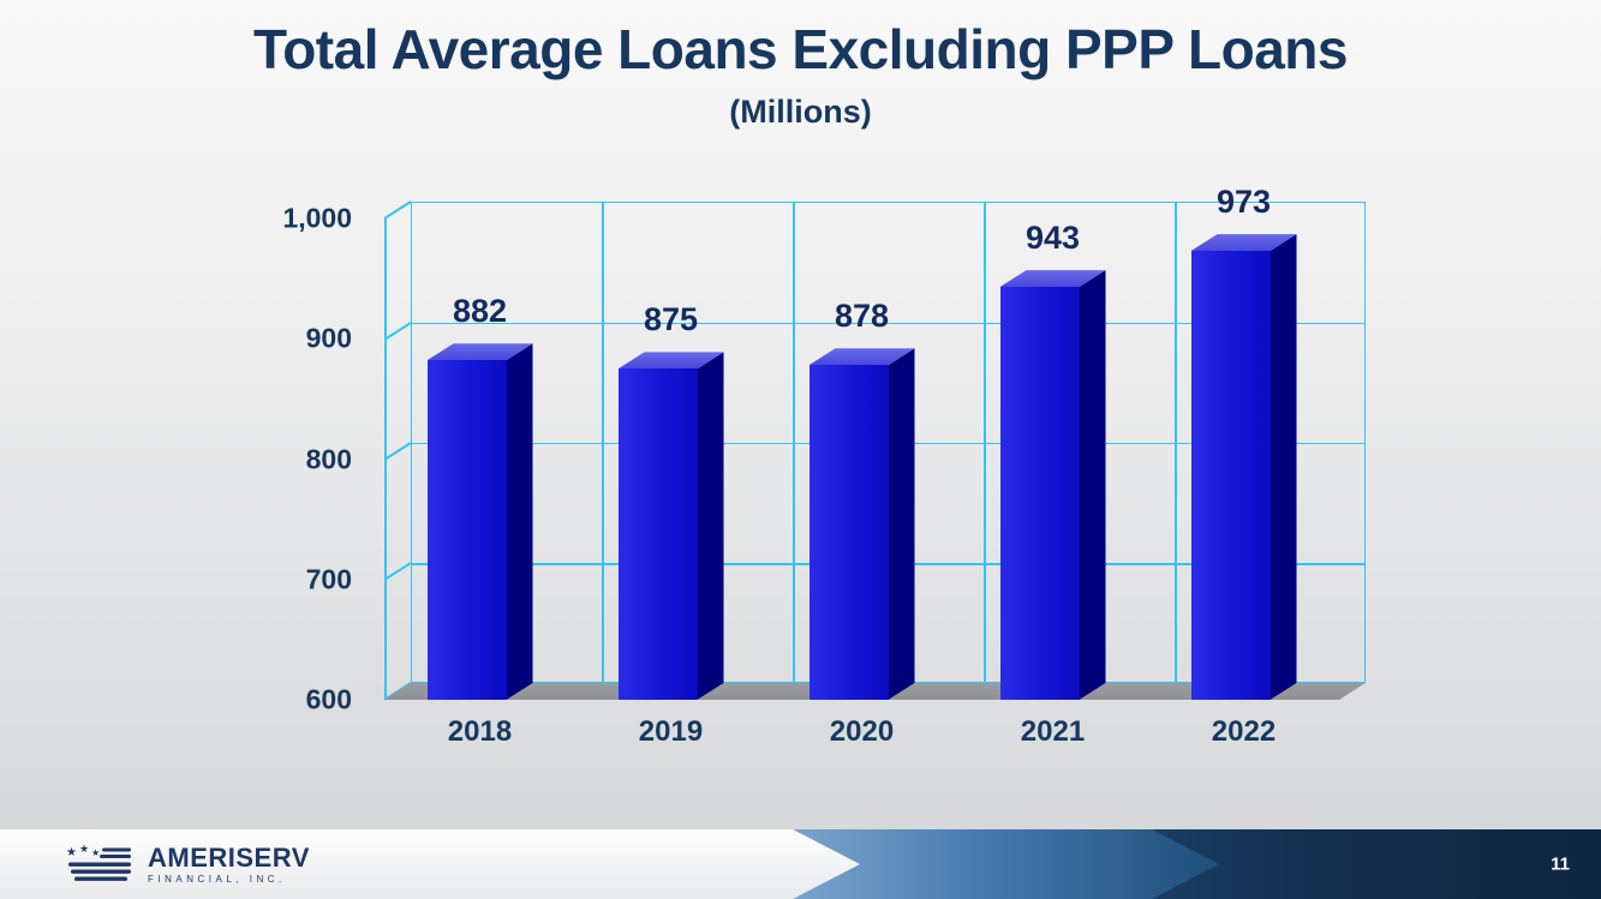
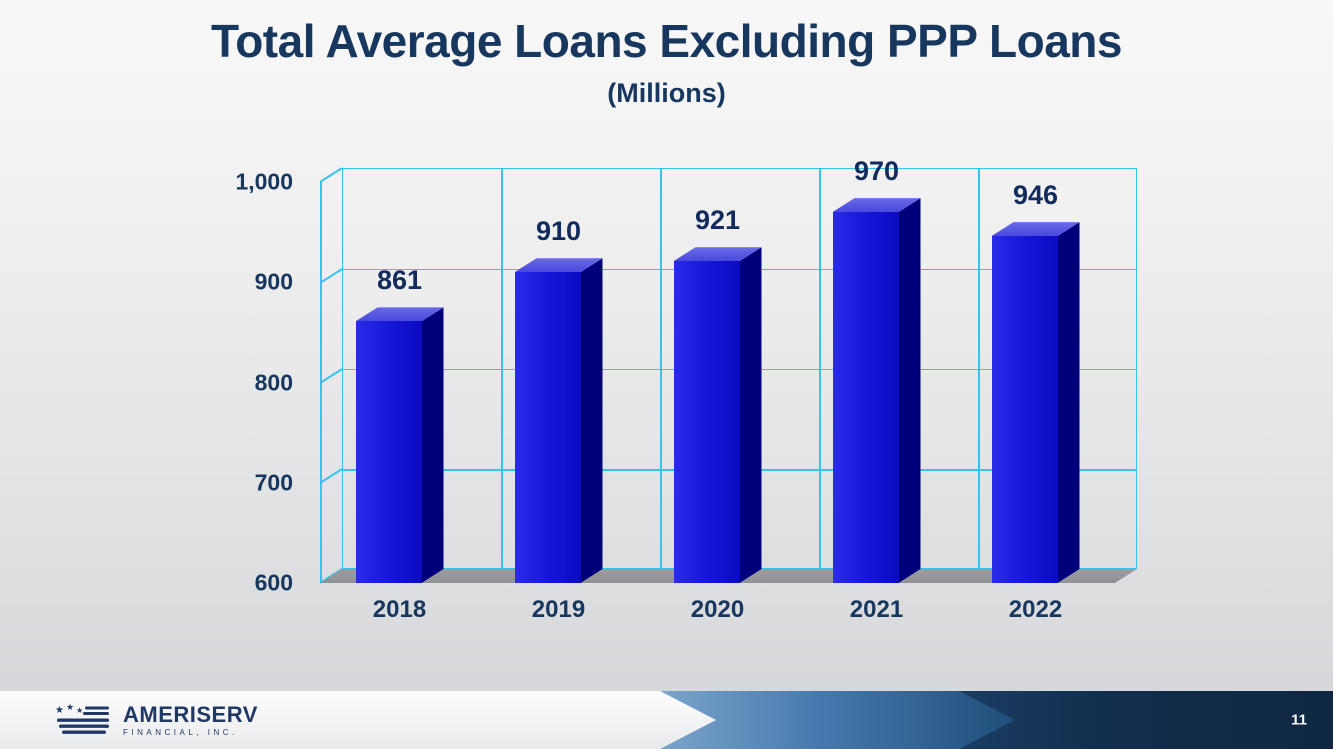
2018: 882 -> 861
2019: 875 -> 910
2020: 878 -> 921
2021: 943 -> 970
2022: 973 -> 946
